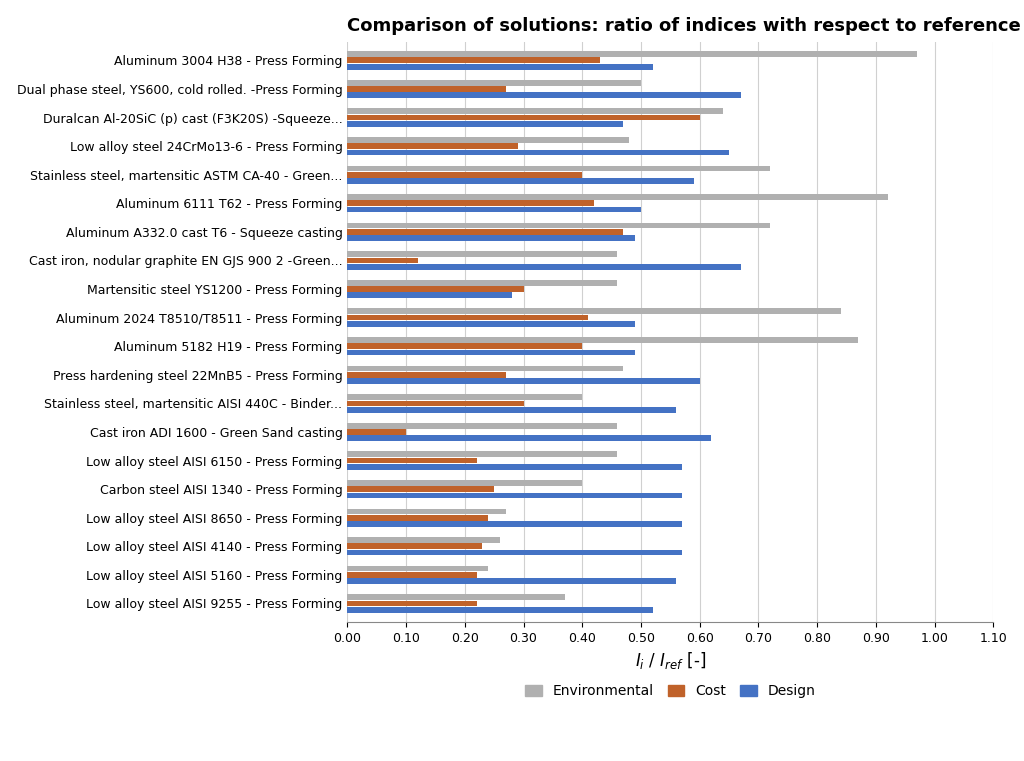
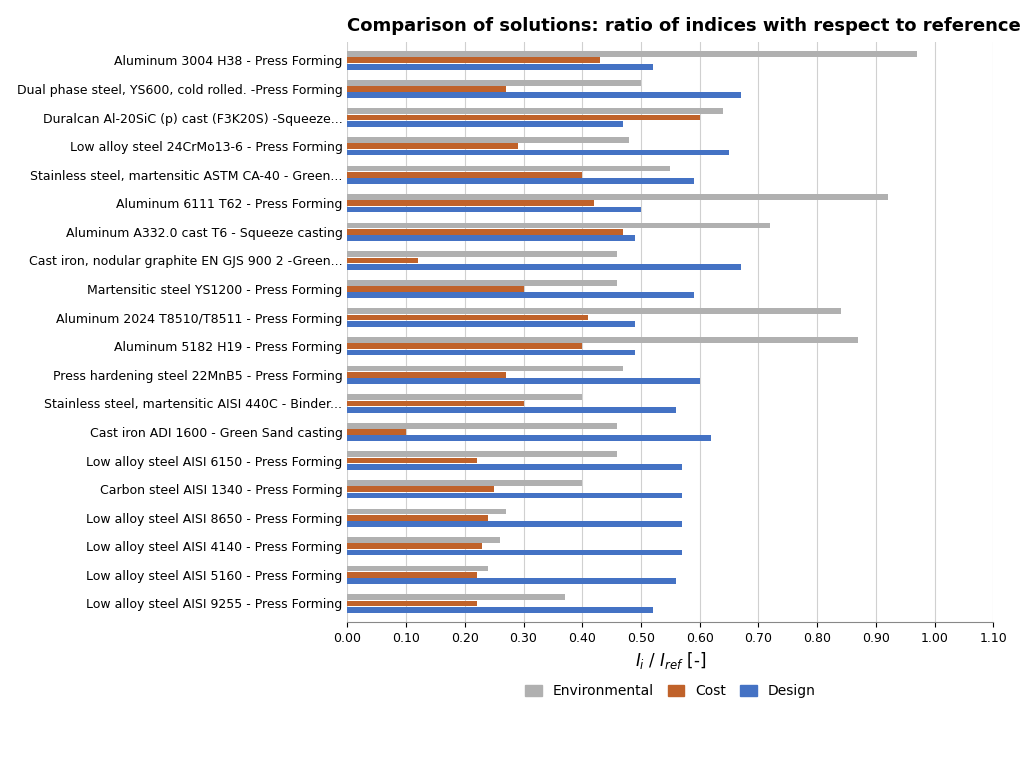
Environmental/Stainless steel, martensitic ASTM CA-40 - Green...: 0.72 -> 0.55
Design/Martensitic steel YS1200 - Press Forming: 0.28 -> 0.59
